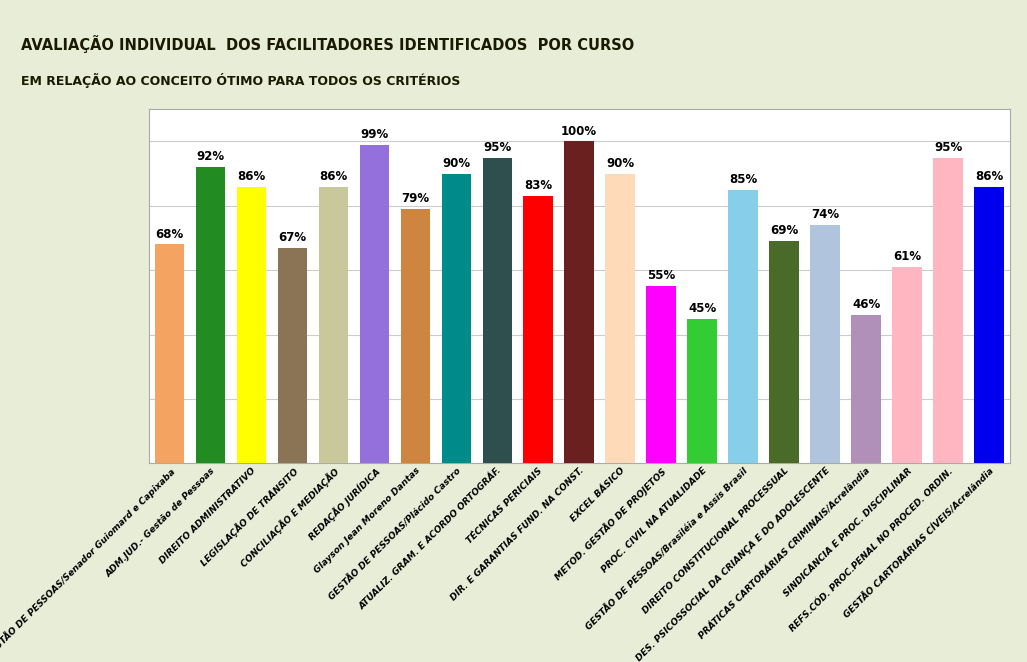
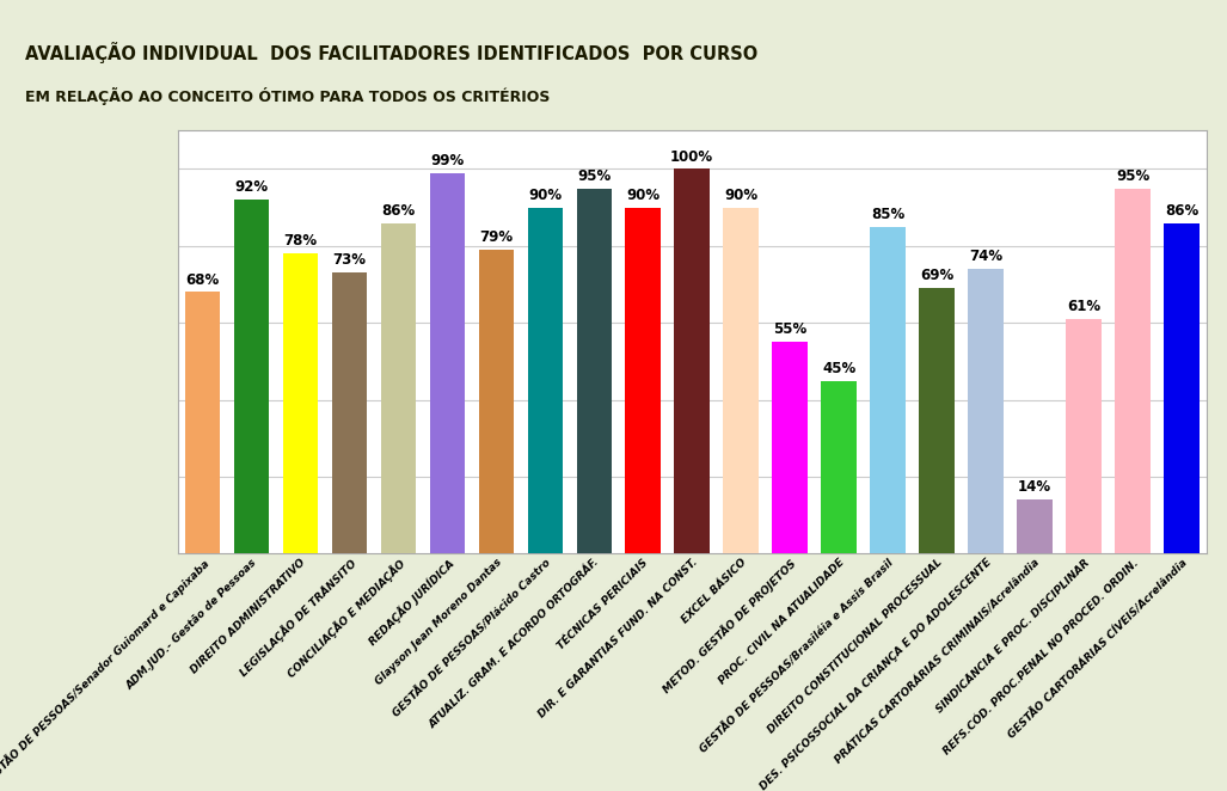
DIREITO ADMINISTRATIVO: 86% -> 78%
LEGISLAÇÃO DE TRÂNSITO: 67% -> 73%
TÉCNICAS PERICIAIS: 83% -> 90%
PRÁTICAS CARTORÁRIAS CRIMINAIS/Acrelândia: 46% -> 14%
